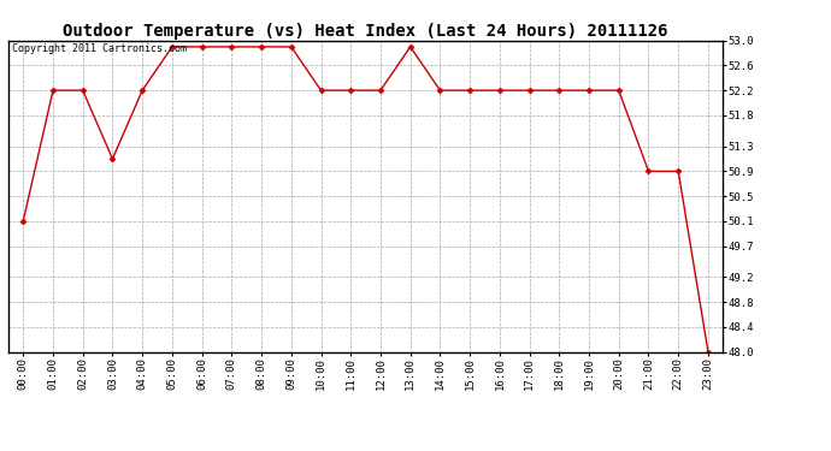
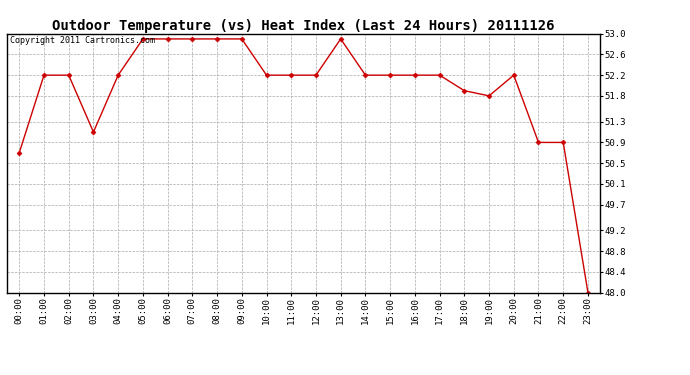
00:00: 50.1 -> 50.7
18:00: 52.2 -> 51.9
19:00: 52.2 -> 51.8
